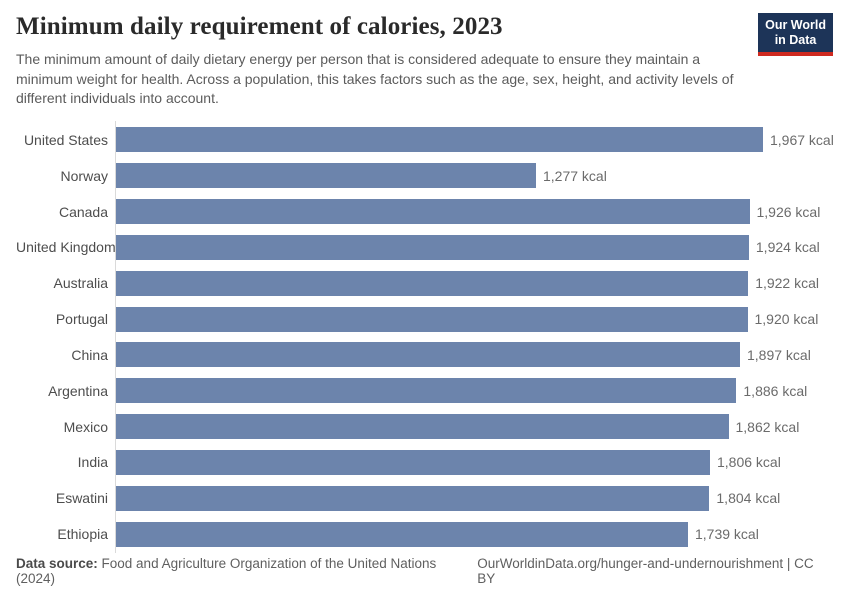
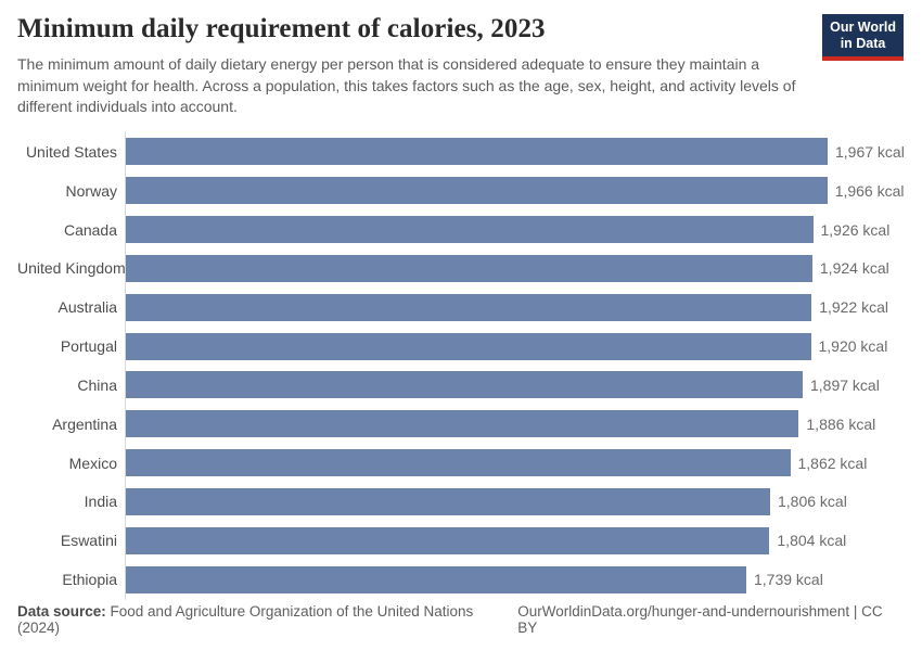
Norway: 1,277 -> 1,966
